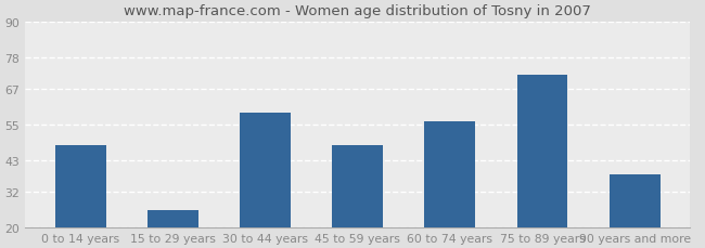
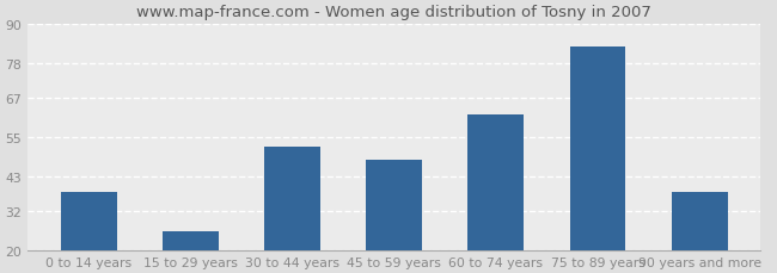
0 to 14 years: 48 -> 38
30 to 44 years: 59 -> 52
60 to 74 years: 56 -> 62
75 to 89 years: 72 -> 83
